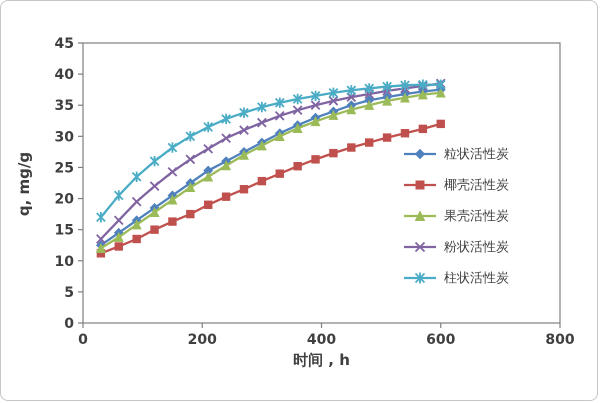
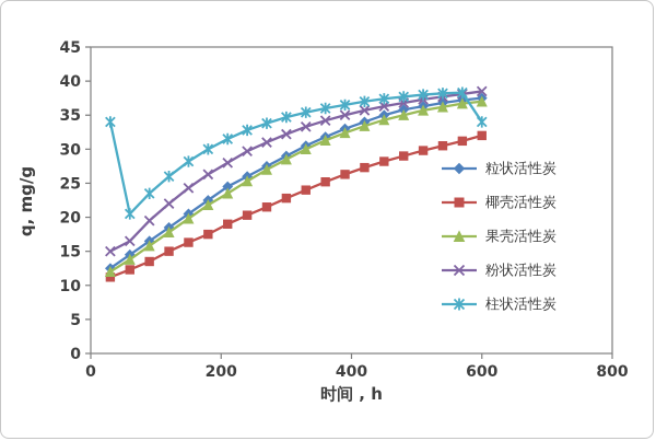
粉状活性炭/30: 14 -> 15
柱状活性炭/30: 17 -> 34
柱状活性炭/600: 38 -> 34
